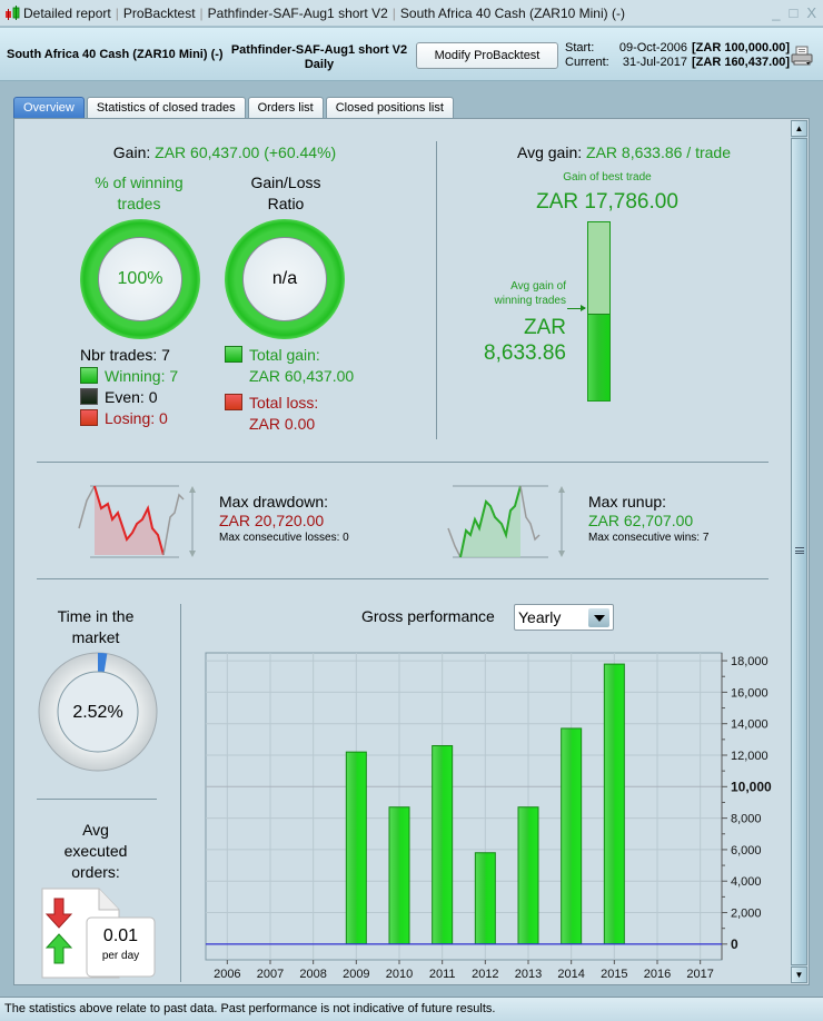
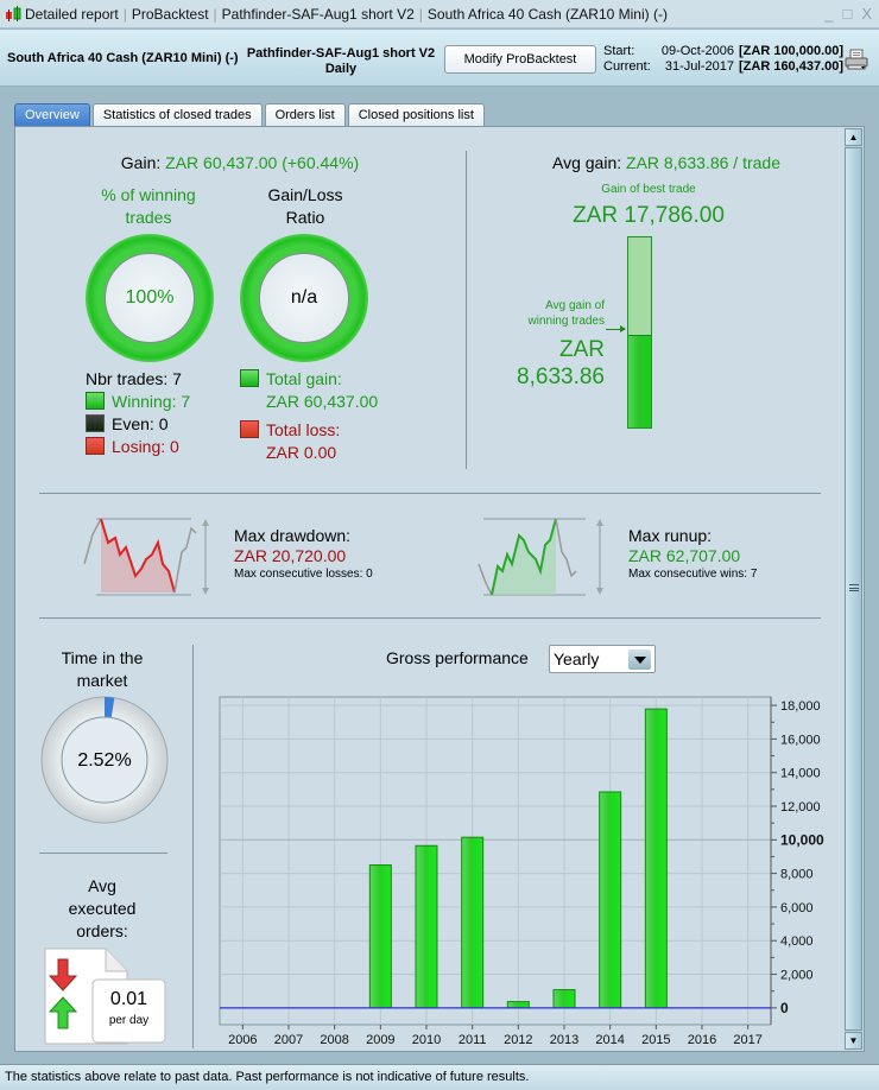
2009: 12200 -> 8500
2010: 8700 -> 9600
2011: 12600 -> 10200
2012: 5800 -> 400
2013: 8700 -> 1100
2014: 13700 -> 12800
